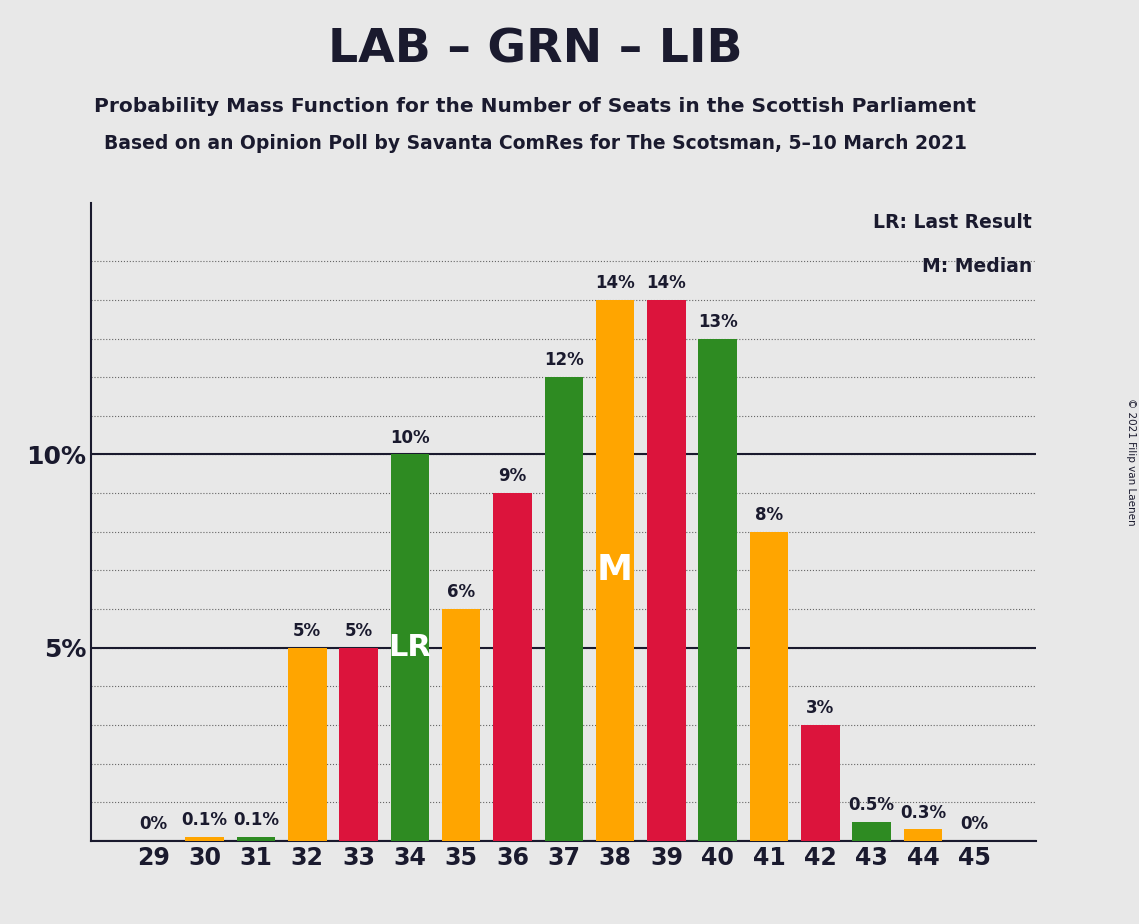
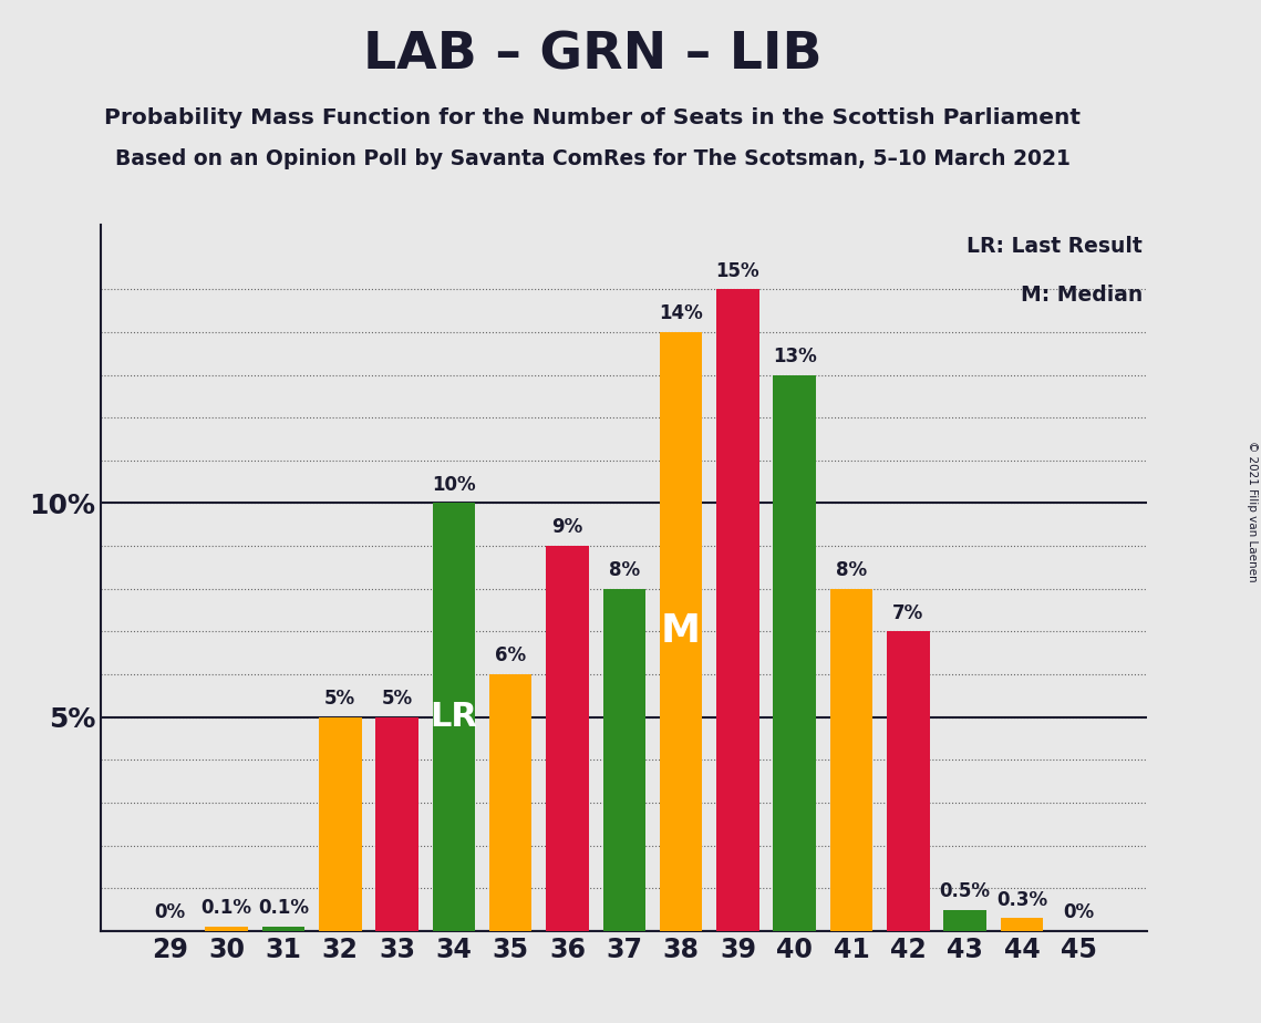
37: 12% -> 8%
39: 14% -> 15%
42: 3% -> 7%
